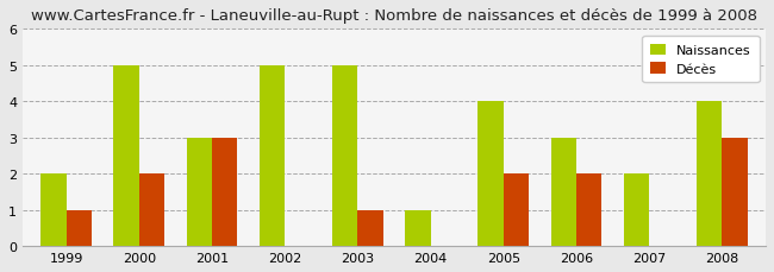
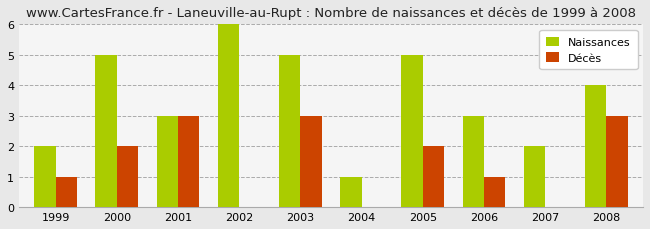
Naissances/2002: 5 -> 6
Décès/2003: 1 -> 3
Naissances/2005: 4 -> 5
Décès/2006: 2 -> 1
